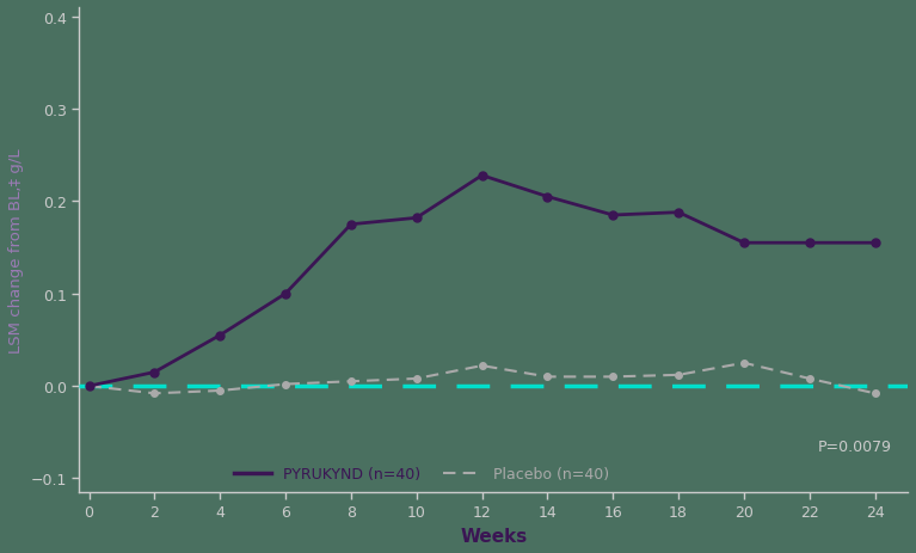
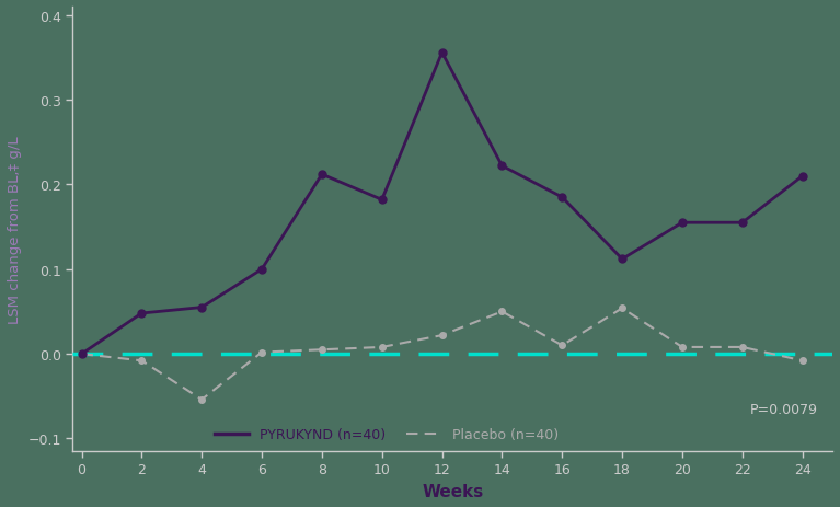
PYRUKYND (n=40)/2: 0.015 -> 0.048
Placebo (n=40)/4: -0.005 -> -0.054
PYRUKYND (n=40)/8: 0.175 -> 0.212
PYRUKYND (n=40)/12: 0.228 -> 0.356
PYRUKYND (n=40)/14: 0.205 -> 0.222
Placebo (n=40)/14: 0.010 -> 0.050
PYRUKYND (n=40)/18: 0.188 -> 0.112
Placebo (n=40)/18: 0.012 -> 0.054
Placebo (n=40)/20: 0.025 -> 0.008
PYRUKYND (n=40)/24: 0.155 -> 0.210
